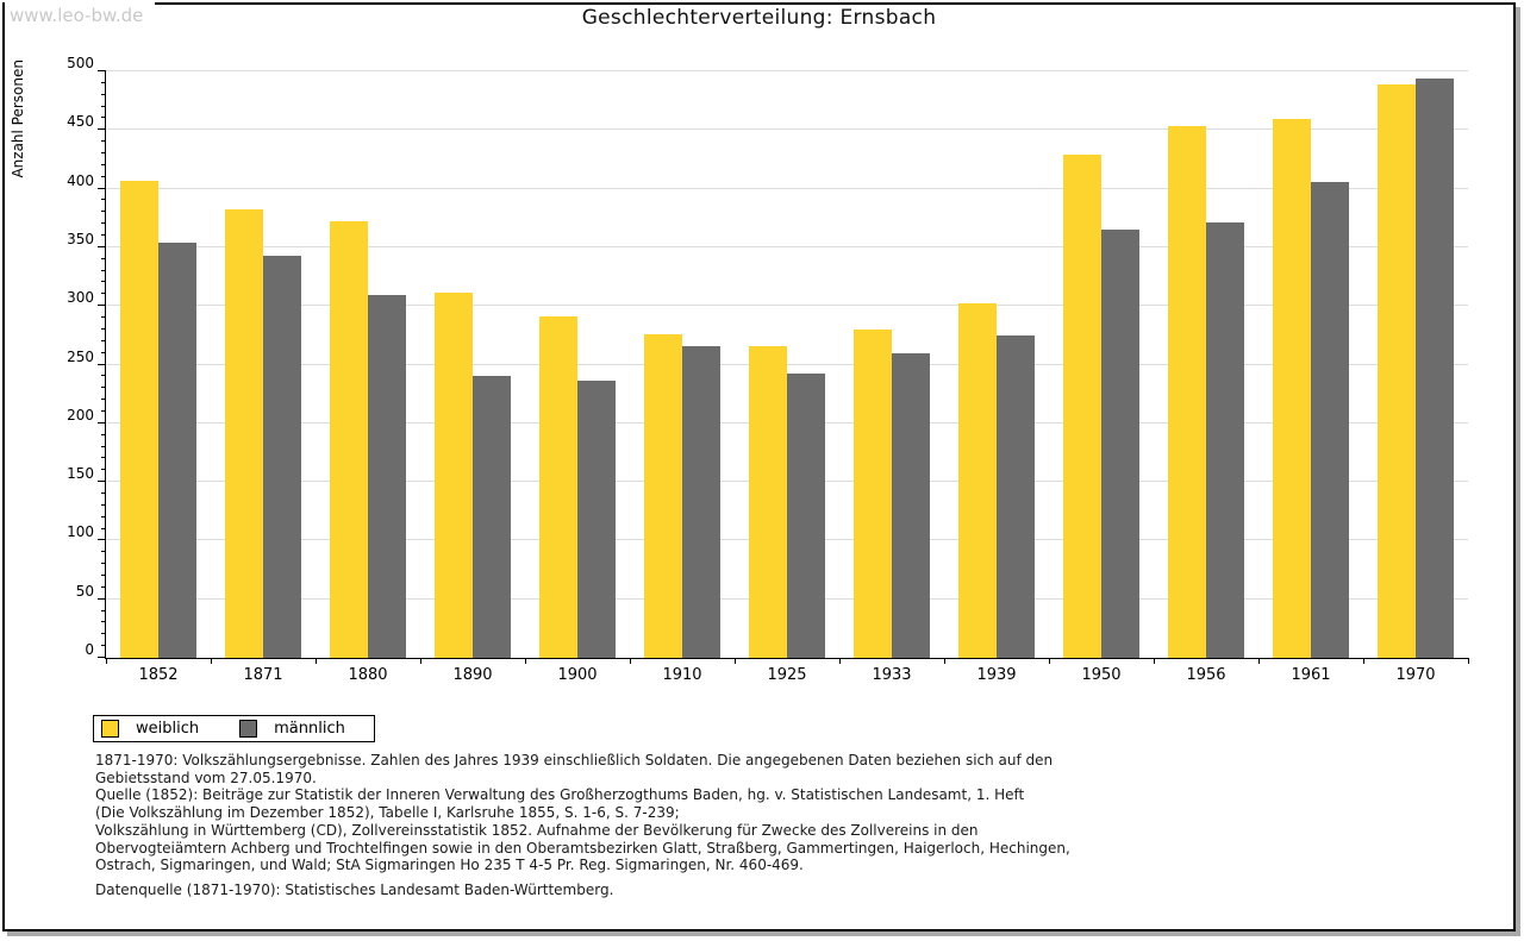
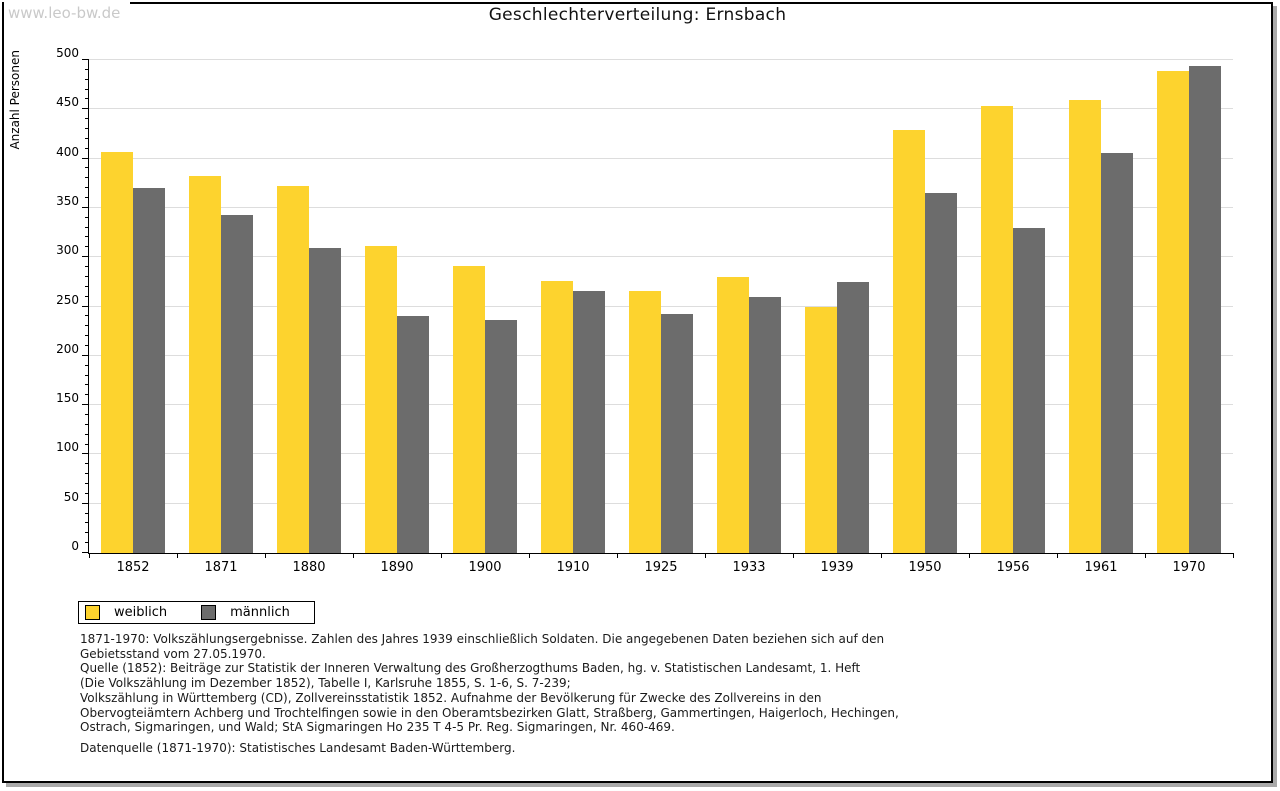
männlich/1852: 350 -> 370
weiblich/1939: 300 -> 250
männlich/1956: 370 -> 330
